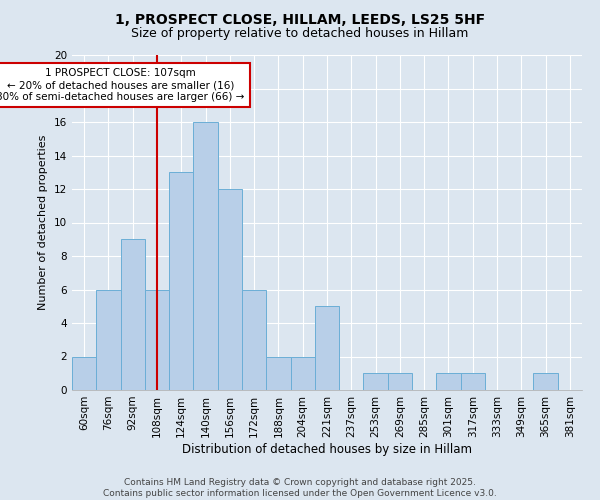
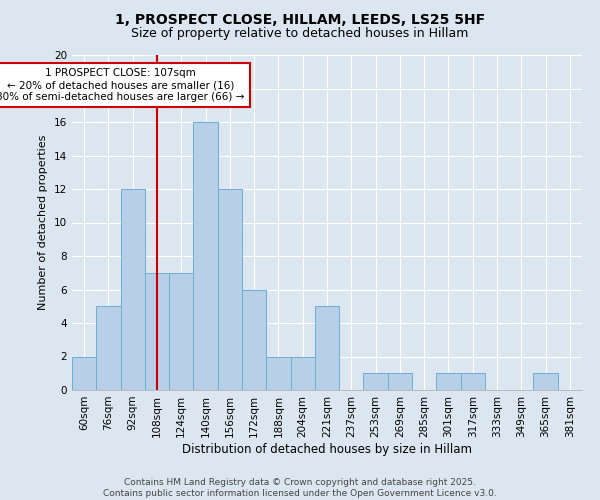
76sqm: 6 -> 5
92sqm: 9 -> 12
108sqm: 6 -> 7
124sqm: 13 -> 7
